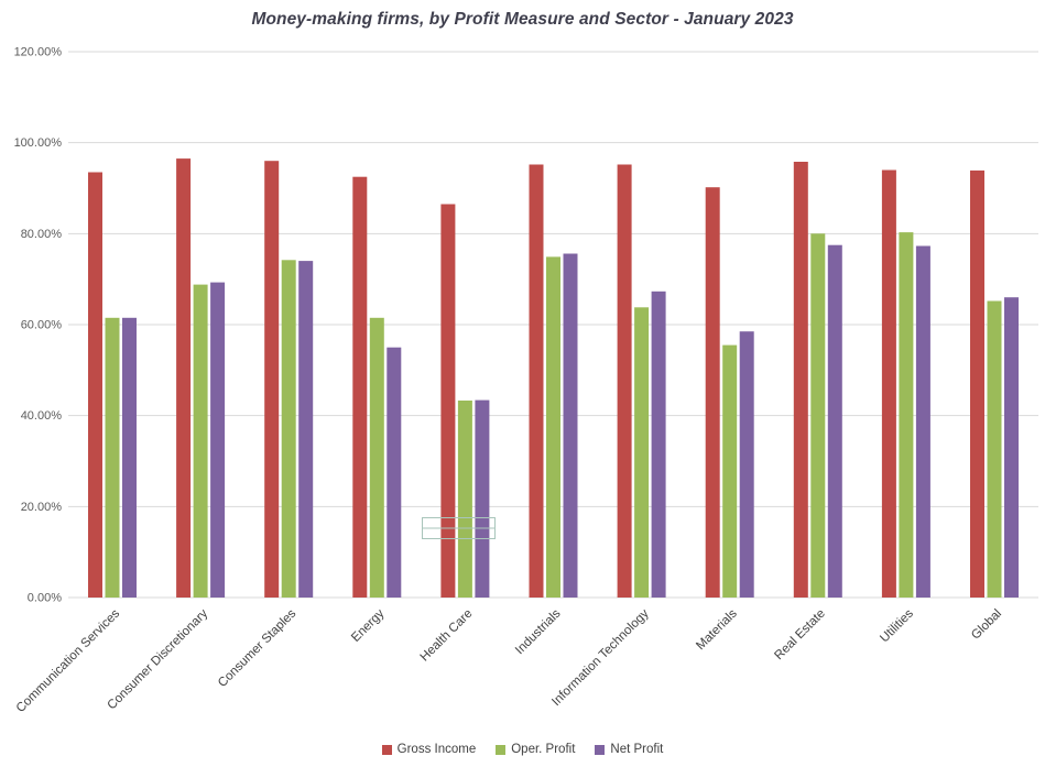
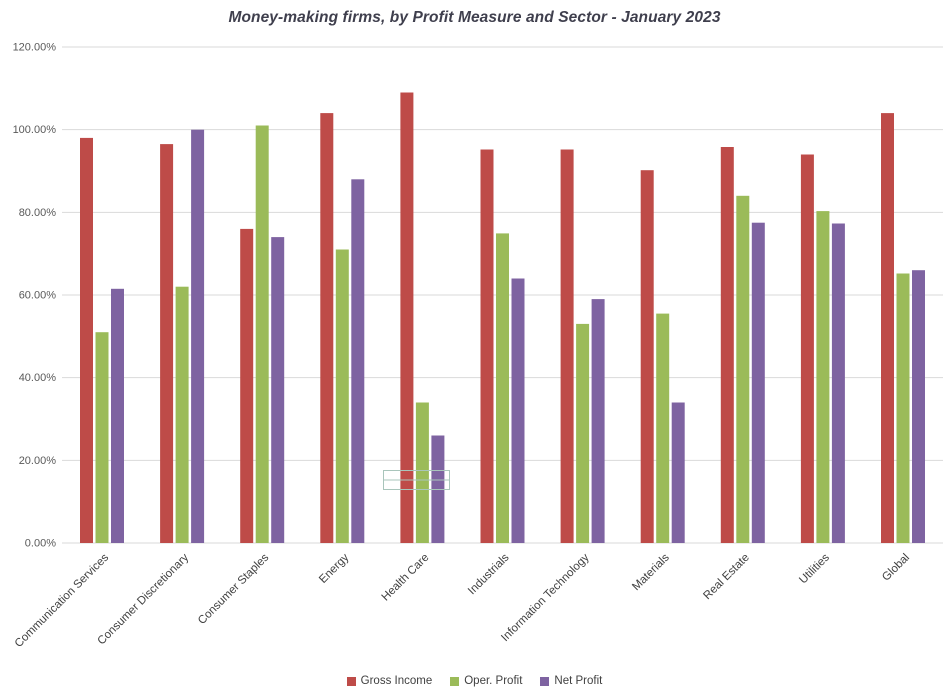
Gross Income/Communication Services: 94% -> 98%
Oper. Profit/Communication Services: 62% -> 51%
Oper. Profit/Consumer Discretionary: 69% -> 62%
Net Profit/Consumer Discretionary: 69% -> 100%
Gross Income/Consumer Staples: 96% -> 76%
Oper. Profit/Consumer Staples: 74% -> 101%
Gross Income/Energy: 92% -> 104%
Oper. Profit/Energy: 62% -> 71%
Net Profit/Energy: 55% -> 88%
Gross Income/Health Care: 86% -> 109%
Oper. Profit/Health Care: 43% -> 34%
Net Profit/Health Care: 43% -> 26%
Net Profit/Industrials: 76% -> 64%
Oper. Profit/Information Technology: 64% -> 53%
Net Profit/Information Technology: 67% -> 59%
Net Profit/Materials: 58% -> 34%
Oper. Profit/Real Estate: 80% -> 84%
Gross Income/Global: 94% -> 104%
